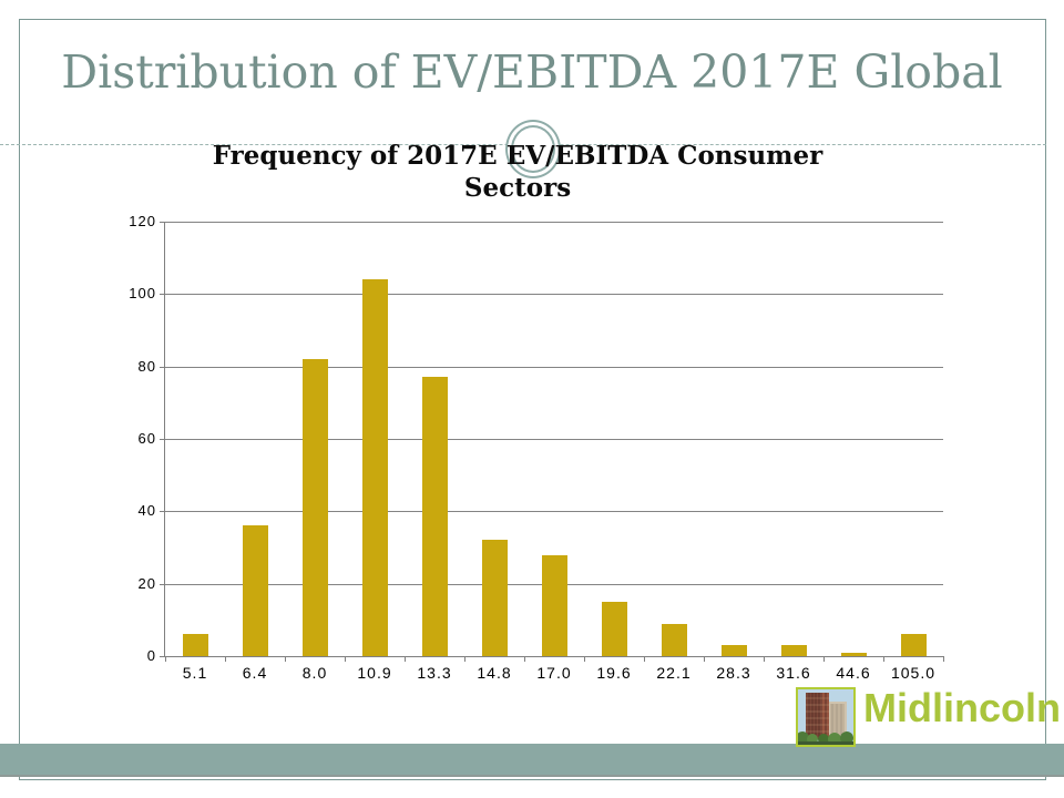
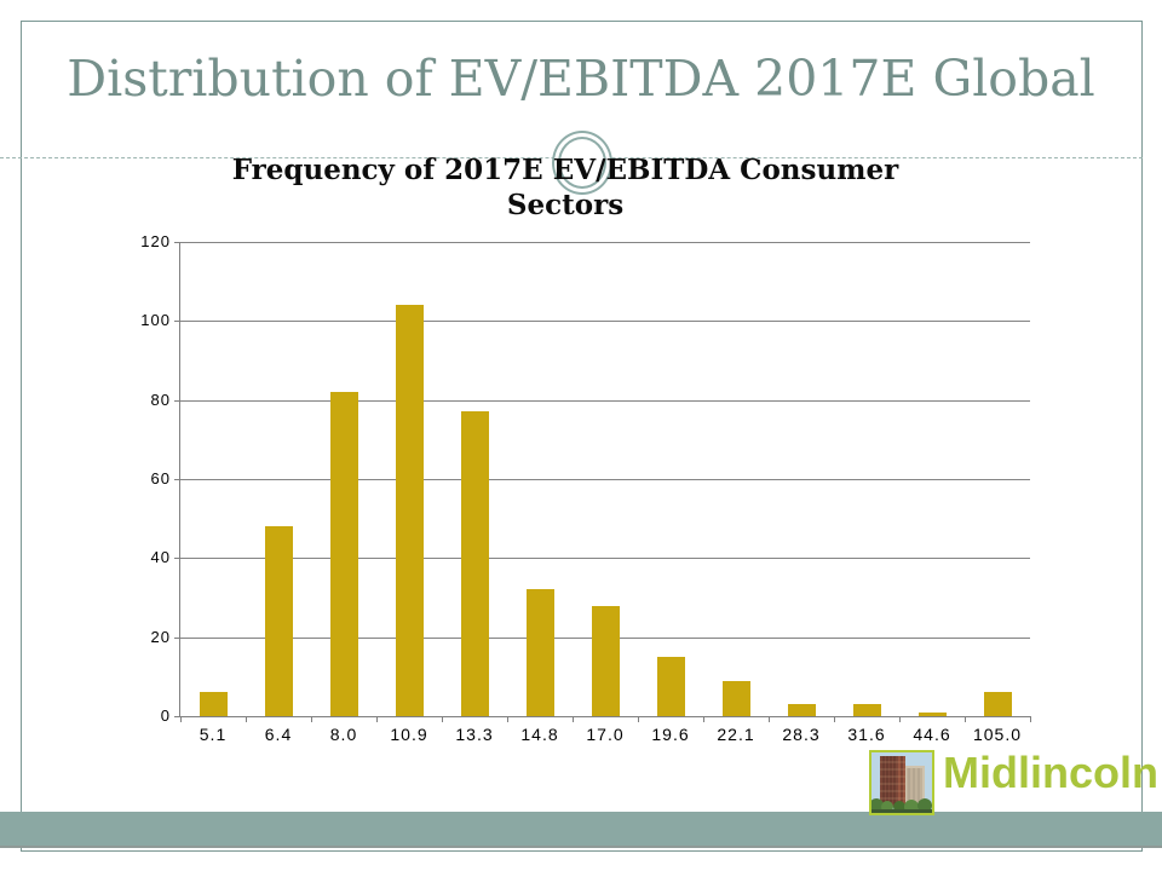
6.4: 36 -> 48
